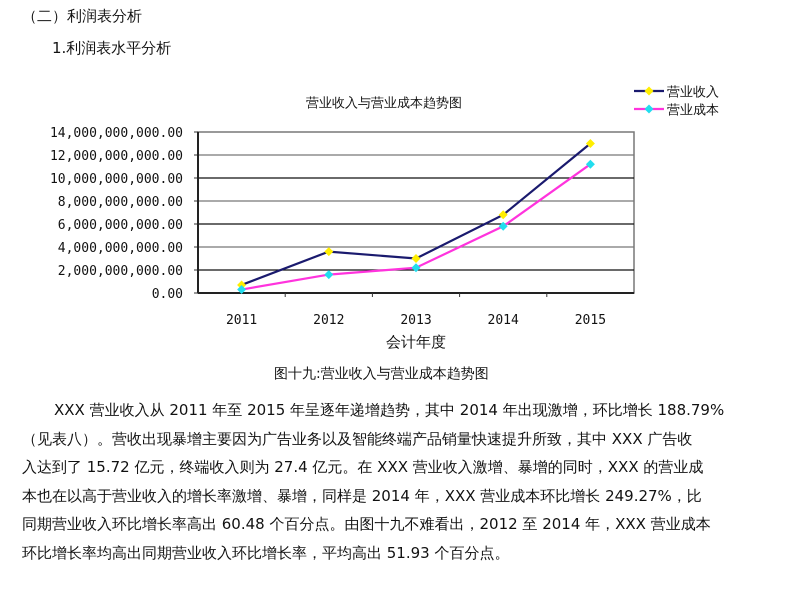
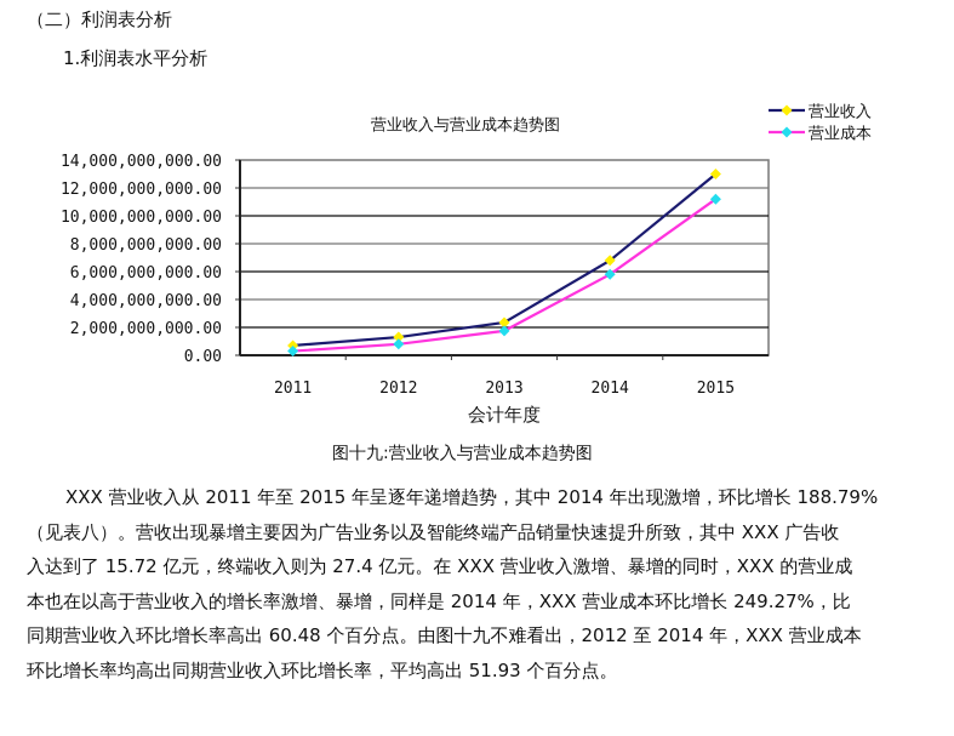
营业收入/2012: 3600000000 -> 1300000000
营业成本/2012: 1600000000 -> 800000000
营业收入/2013: 3000000000 -> 2400000000
营业成本/2013: 2200000000 -> 1800000000
